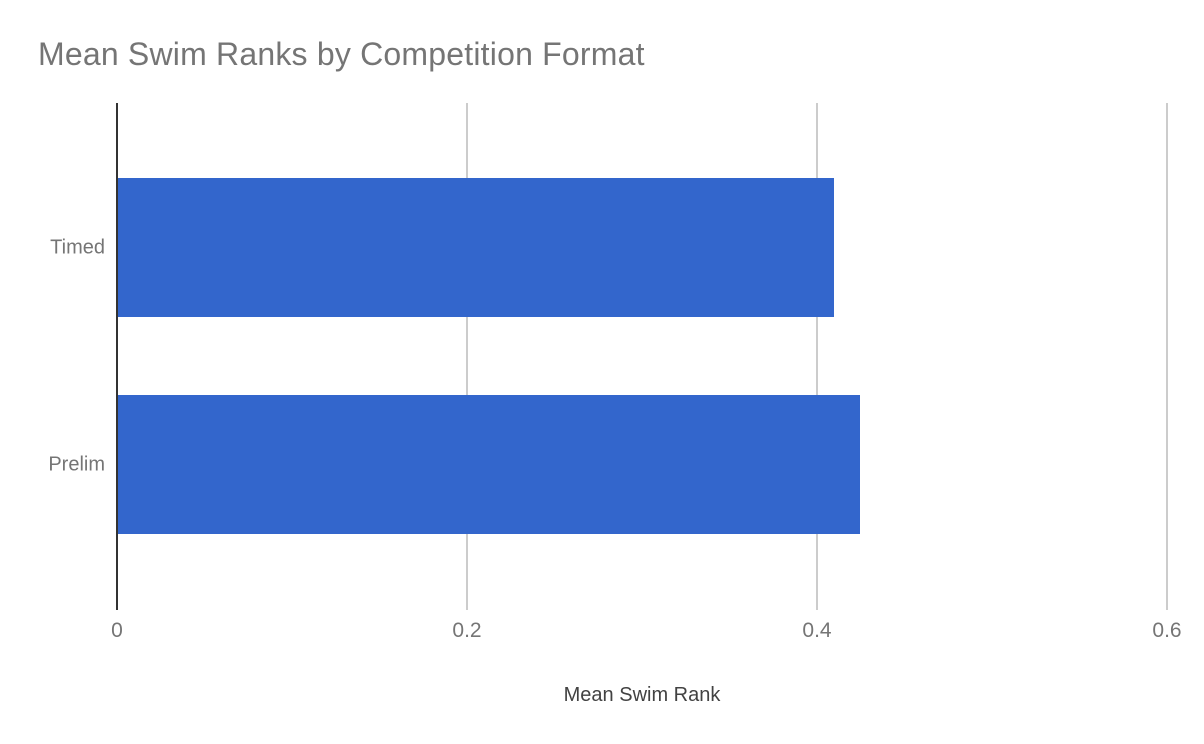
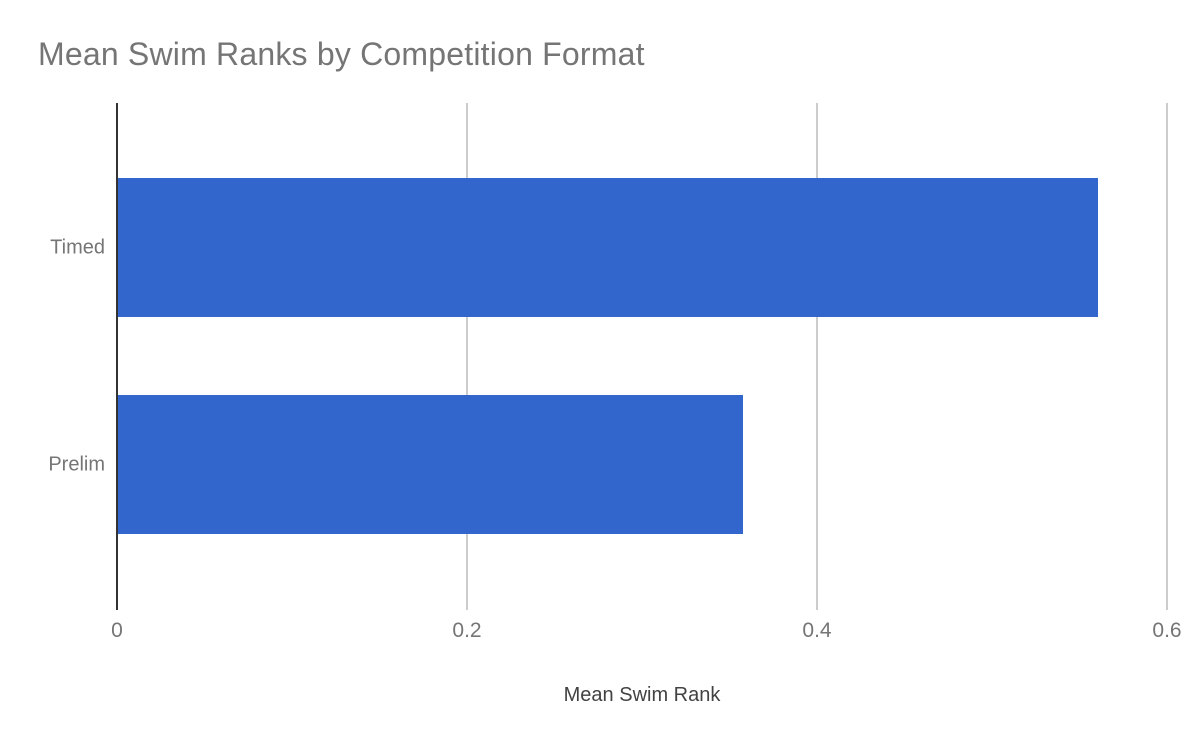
Timed: 0.409 -> 0.560
Prelim: 0.424 -> 0.357
